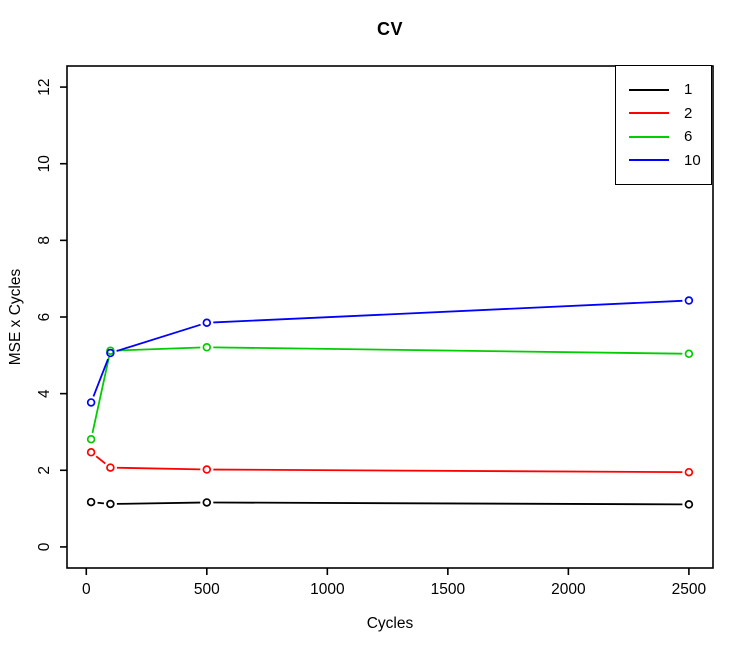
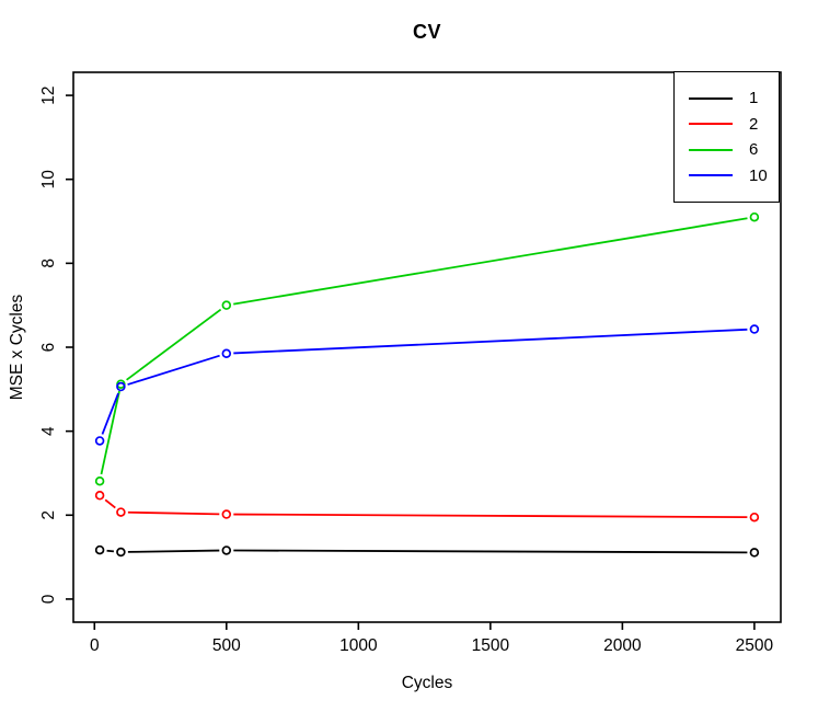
6/500: 5.2 -> 7.0
6/2500: 5.0 -> 9.1
